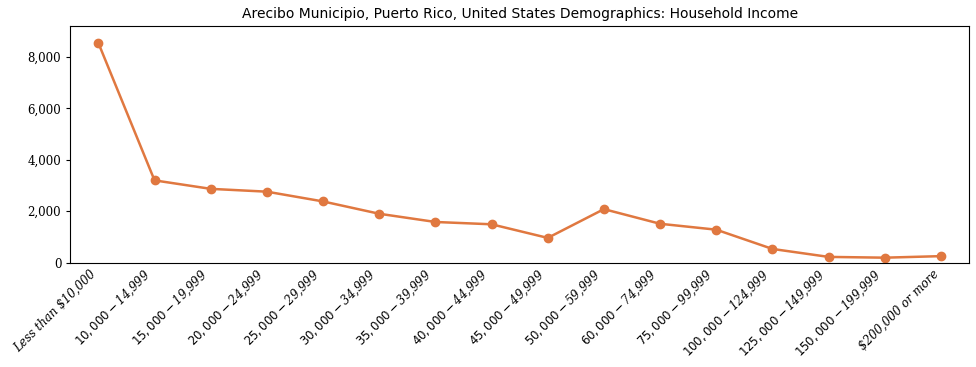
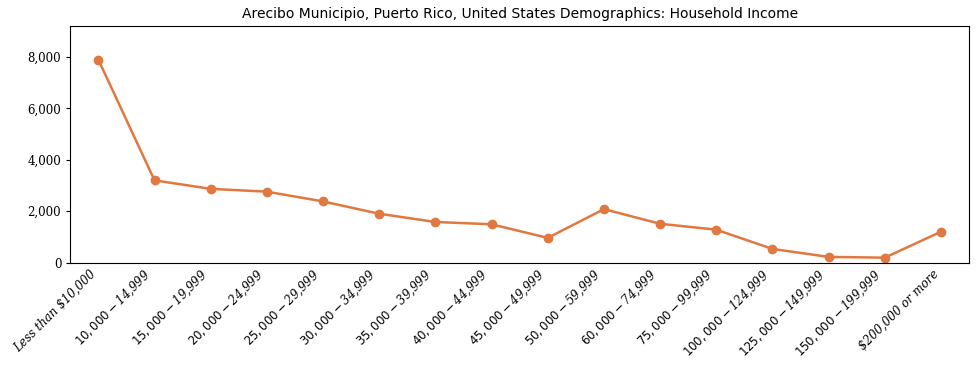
Less than $10,000: 8,550 -> 7,900
$200,000 or more: 250 -> 1,200
